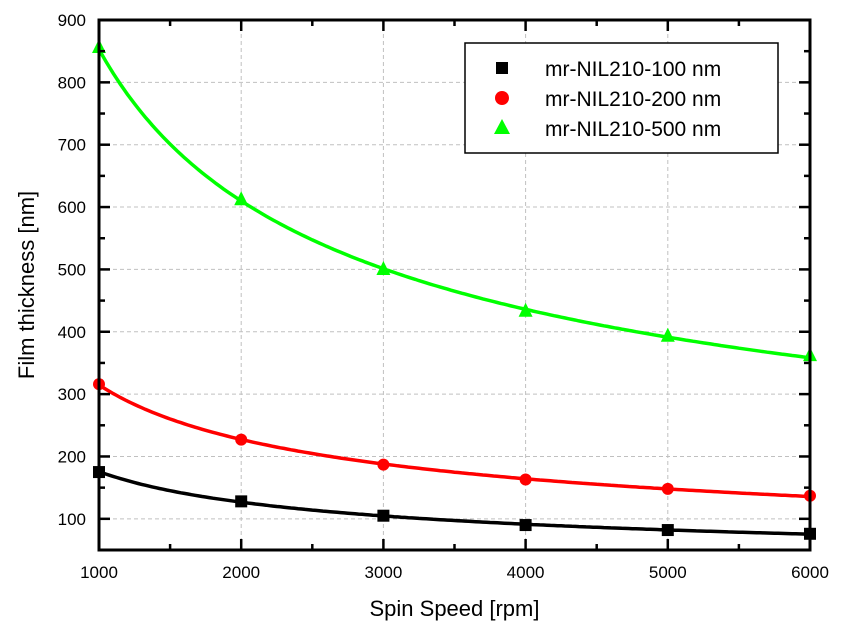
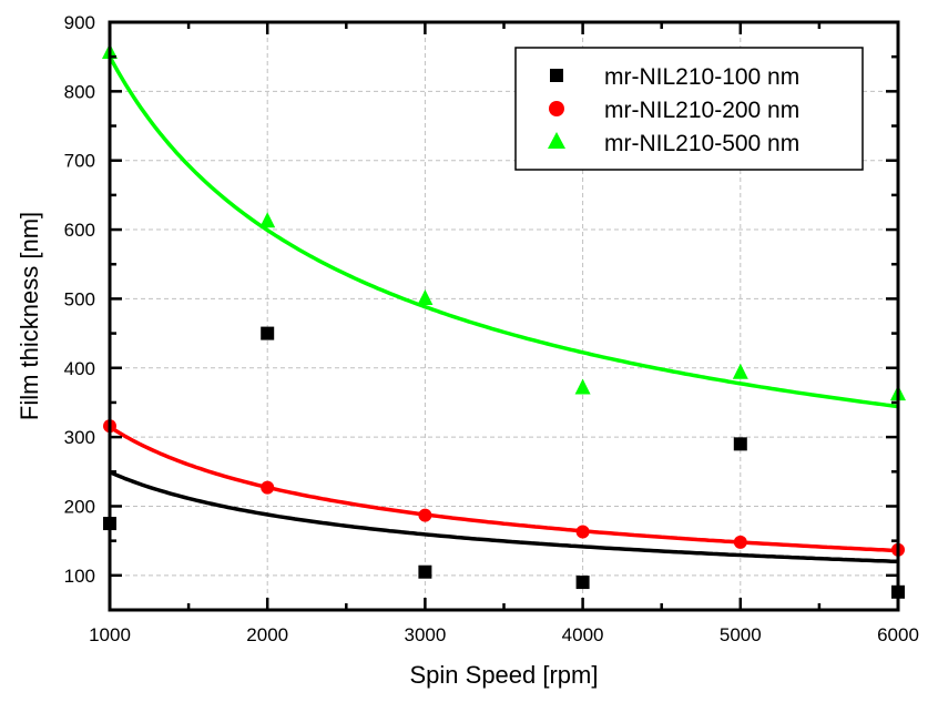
mr-NIL210-100 nm/2000: 130 -> 450
mr-NIL210-500 nm/4000: 430 -> 370
mr-NIL210-100 nm/5000: 80 -> 290
